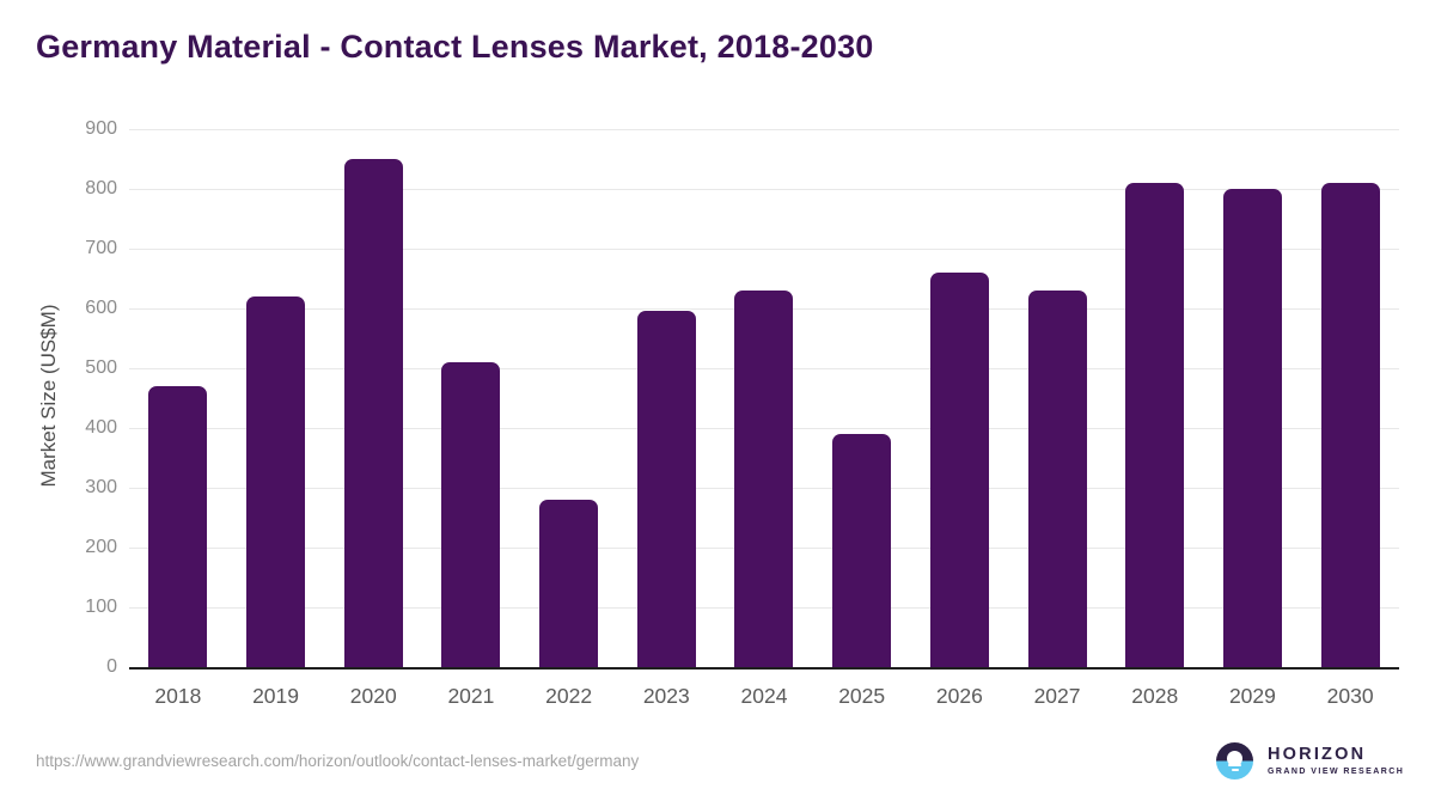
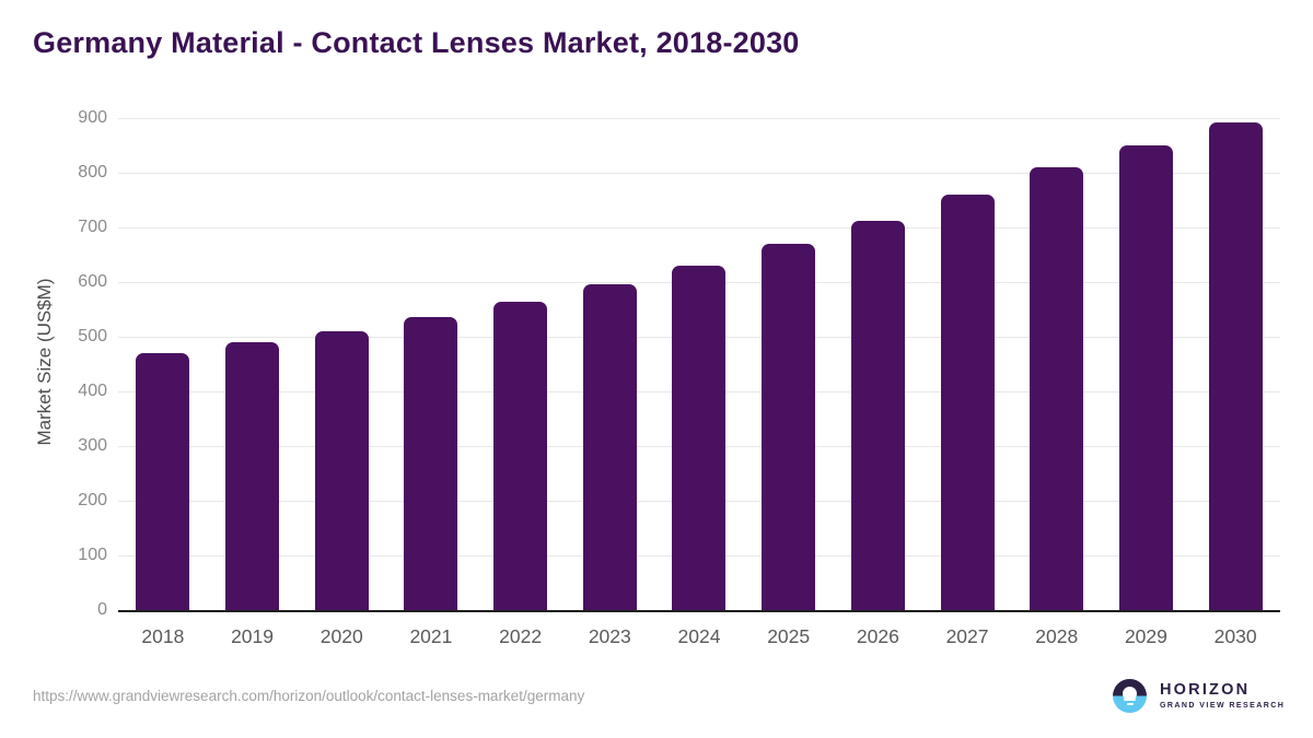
2019: 620 -> 490
2020: 850 -> 510
2021: 510 -> 540
2022: 280 -> 560
2025: 390 -> 670
2026: 660 -> 710
2027: 630 -> 760
2029: 800 -> 850
2030: 810 -> 890
